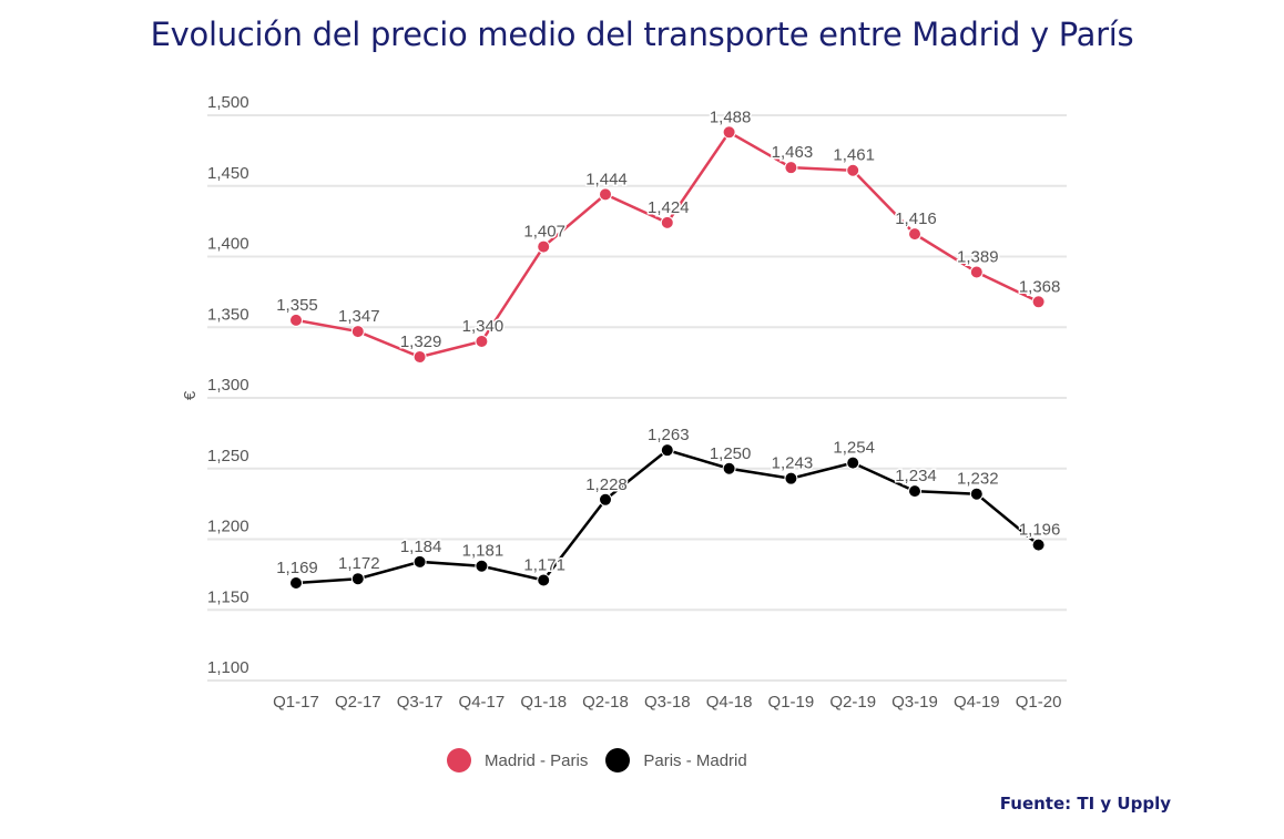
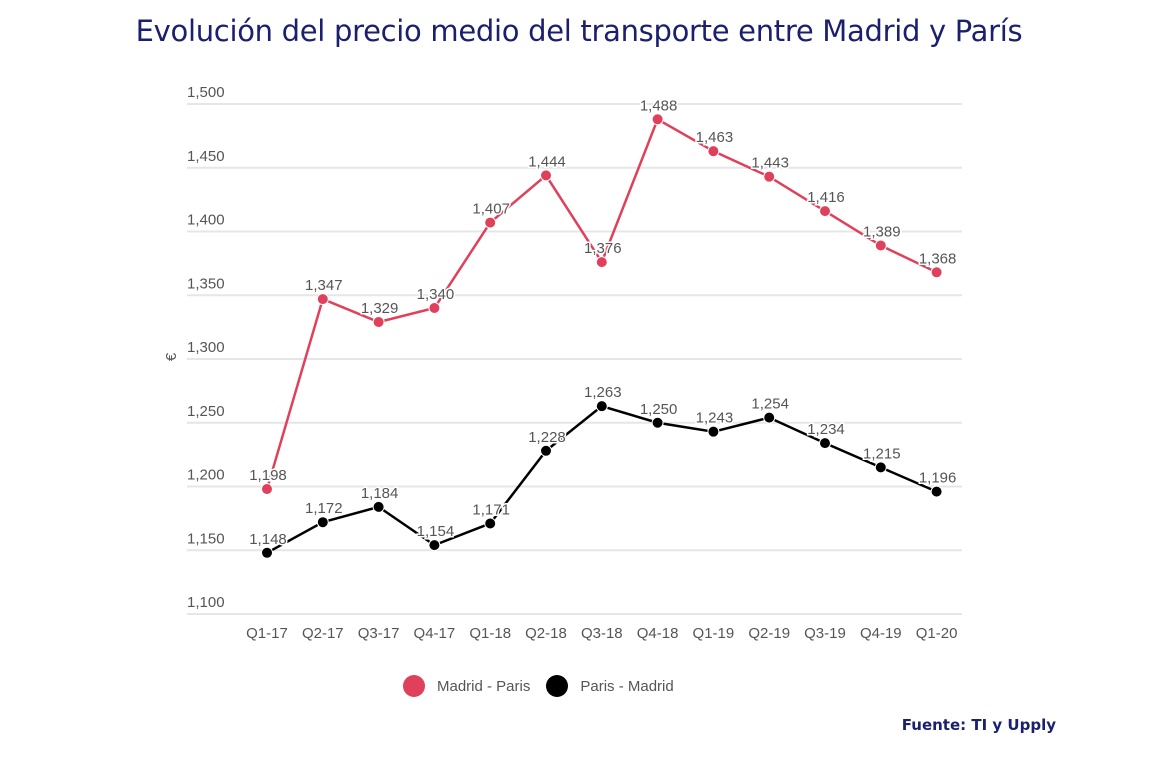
Madrid - Paris/Q1-17: 1,355 -> 1,198
Paris - Madrid/Q1-17: 1,169 -> 1,148
Paris - Madrid/Q4-17: 1,181 -> 1,154
Madrid - Paris/Q3-18: 1,424 -> 1,376
Madrid - Paris/Q2-19: 1,461 -> 1,443
Paris - Madrid/Q4-19: 1,232 -> 1,215
